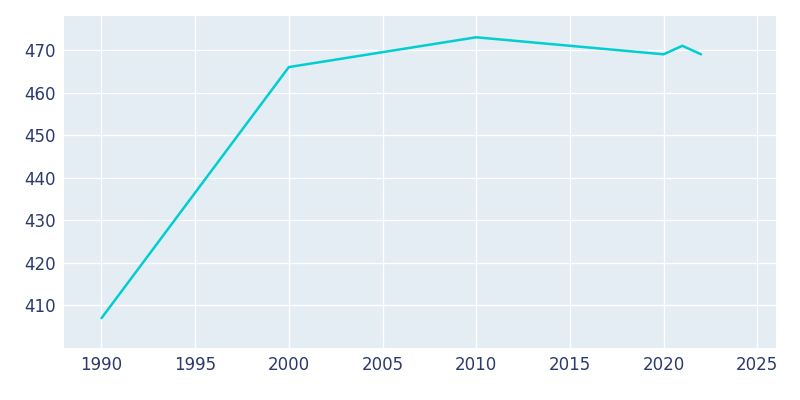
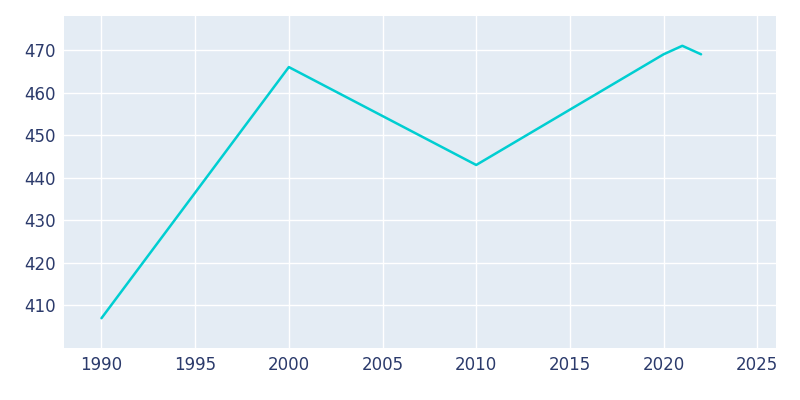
2010: 473 -> 443
